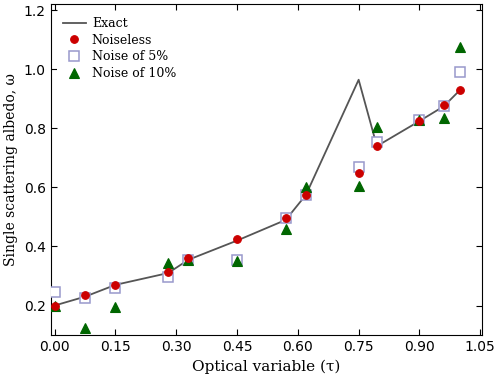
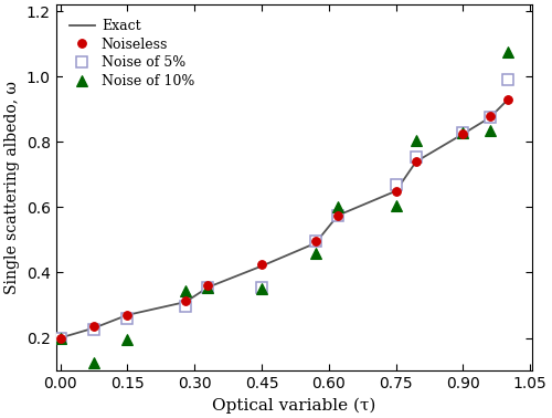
Noise of 5%/0.00: 0.245 -> 0.200
Exact/0.75: 0.965 -> 0.650
